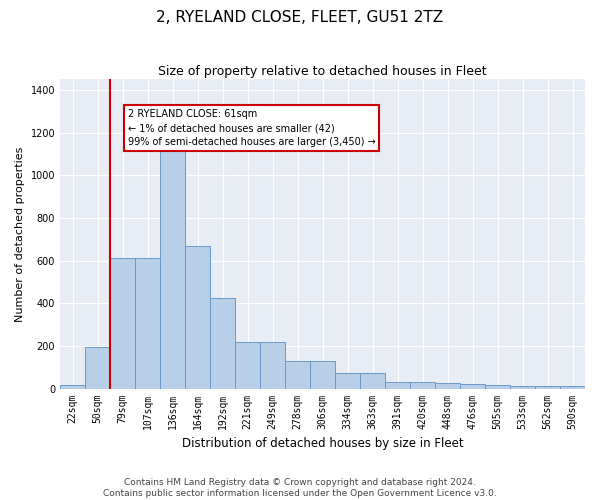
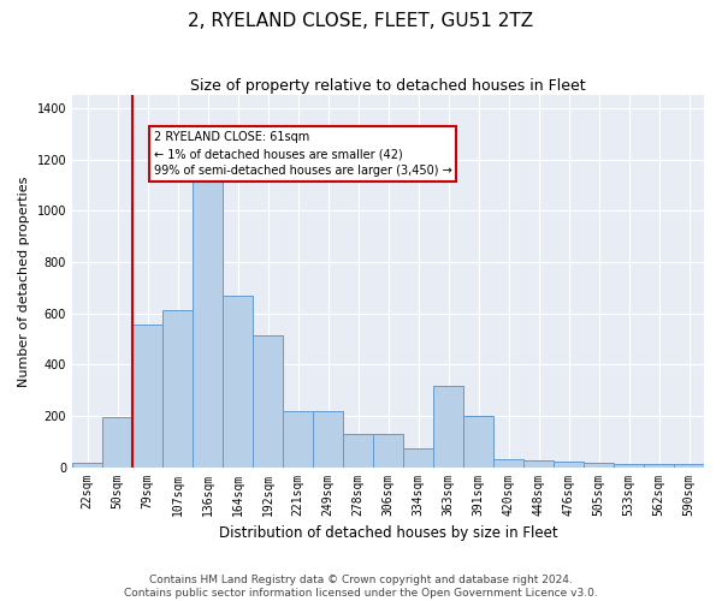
79sqm: 610 -> 555
192sqm: 425 -> 515
363sqm: 75 -> 315
391sqm: 30 -> 200
